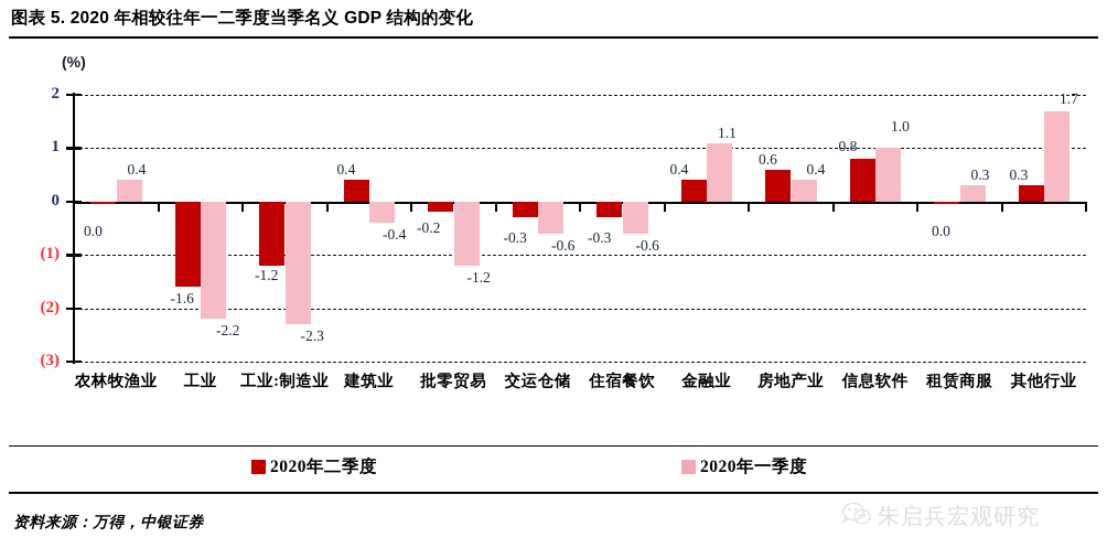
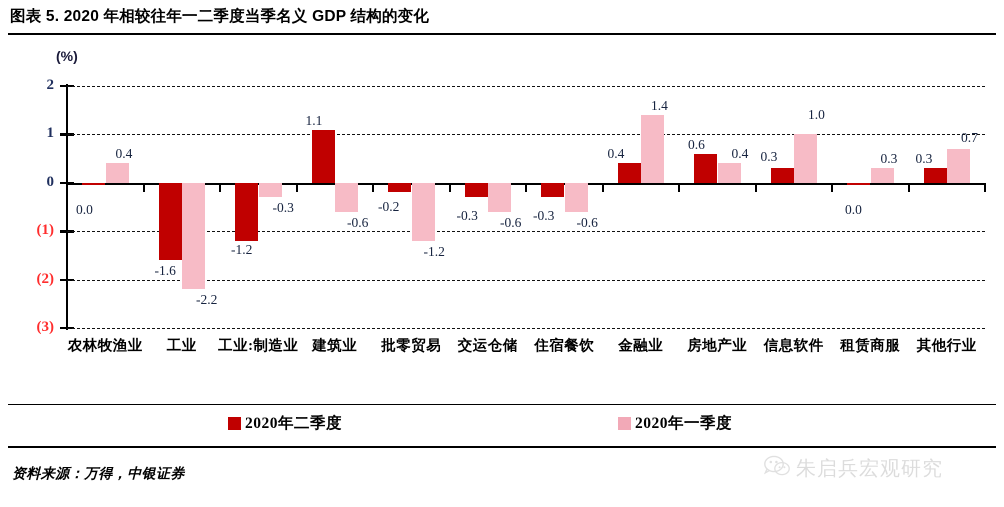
2020年一季度/工业:制造业: -2.3 -> -0.3
2020年二季度/建筑业: 0.4 -> 1.1
2020年一季度/建筑业: -0.4 -> -0.6
2020年一季度/金融业: 1.1 -> 1.4
2020年二季度/信息软件: 0.8 -> 0.3
2020年一季度/其他行业: 1.7 -> 0.7
